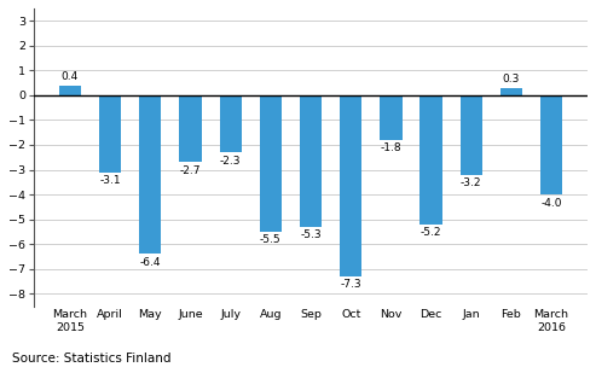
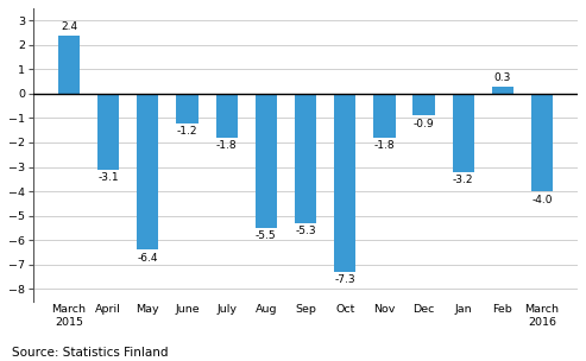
March 2015: 0.4 -> 2.4
June: -2.7 -> -1.2
July: -2.3 -> -1.8
Dec: -5.2 -> -0.9
